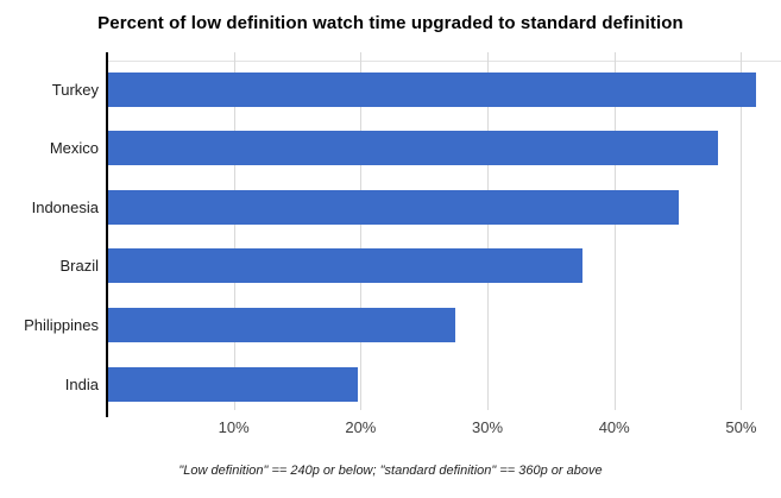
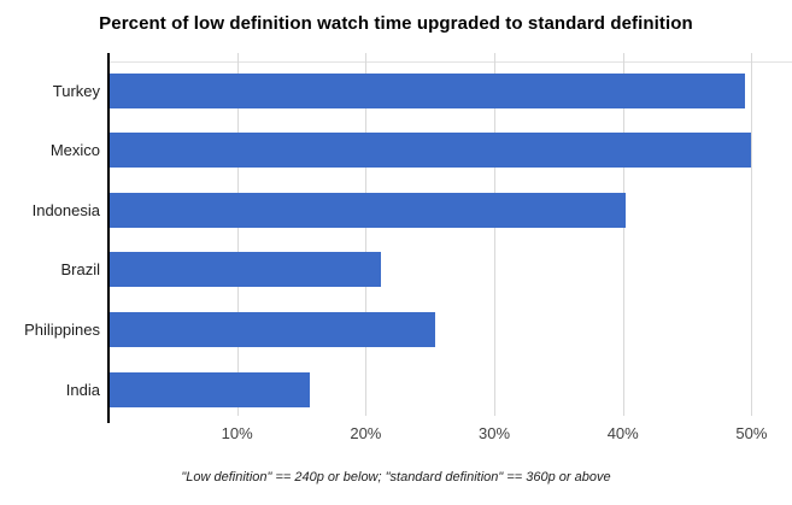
Turkey: 51.1% -> 49.4%
Mexico: 48.1% -> 49.9%
Indonesia: 45.0% -> 40.1%
Brazil: 37.4% -> 21.1%
Philippines: 27.4% -> 25.3%
India: 19.7% -> 15.6%
